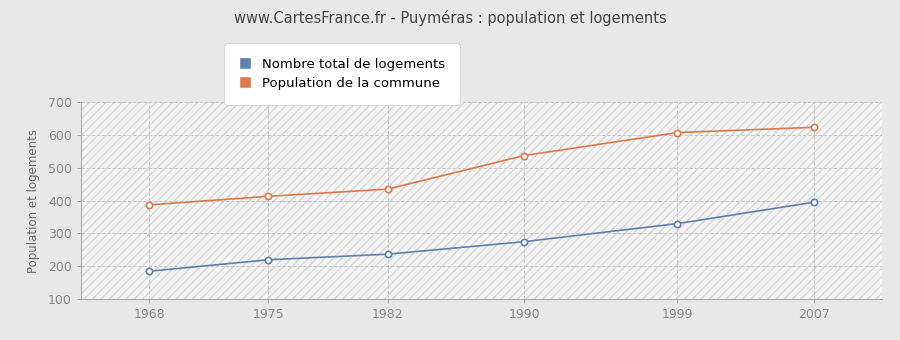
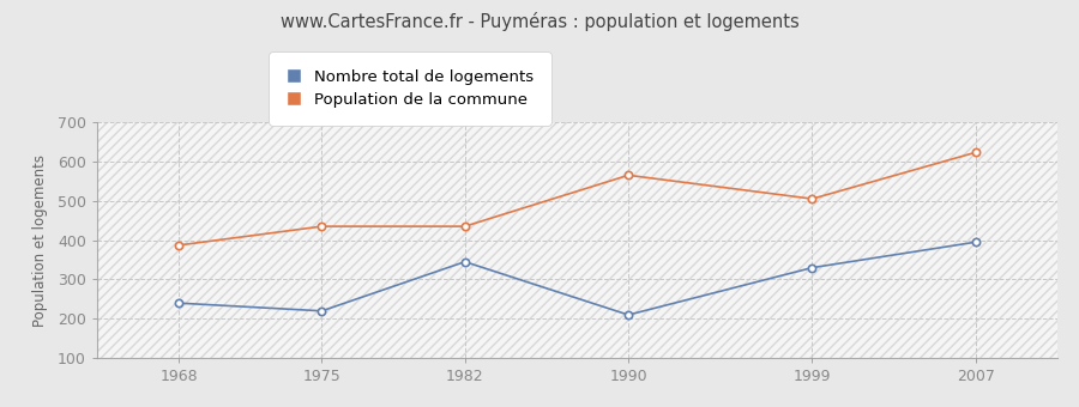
Nombre total de logements/1968: 185 -> 240
Population de la commune/1975: 413 -> 435
Nombre total de logements/1982: 237 -> 345
Nombre total de logements/1990: 275 -> 210
Population de la commune/1990: 537 -> 565
Population de la commune/1999: 607 -> 505
